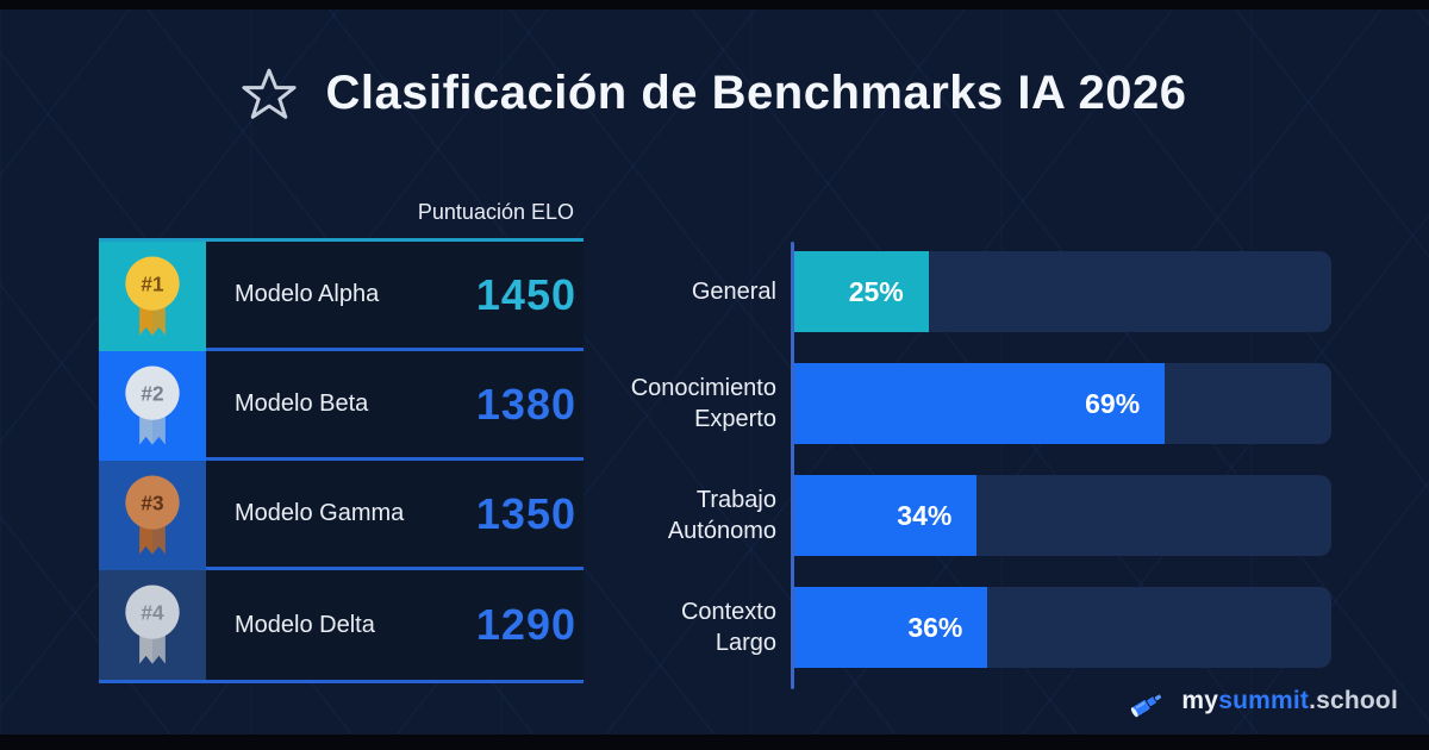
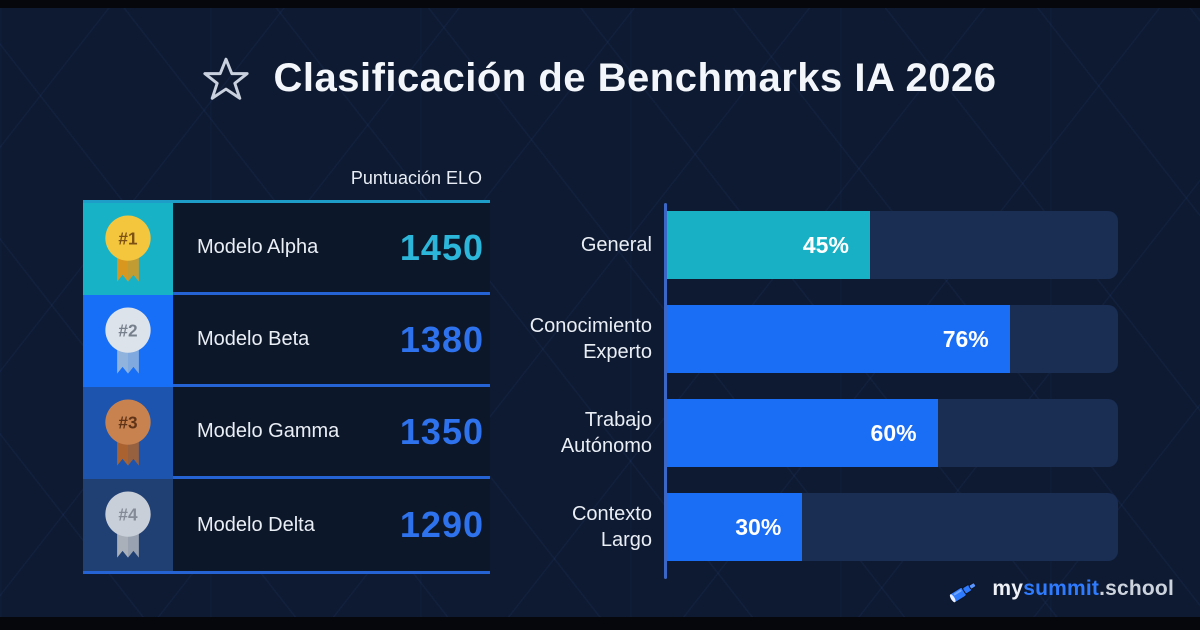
General: 25% -> 45%
Conocimiento Experto: 69% -> 76%
Trabajo Autónomo: 34% -> 60%
Contexto Largo: 36% -> 30%
